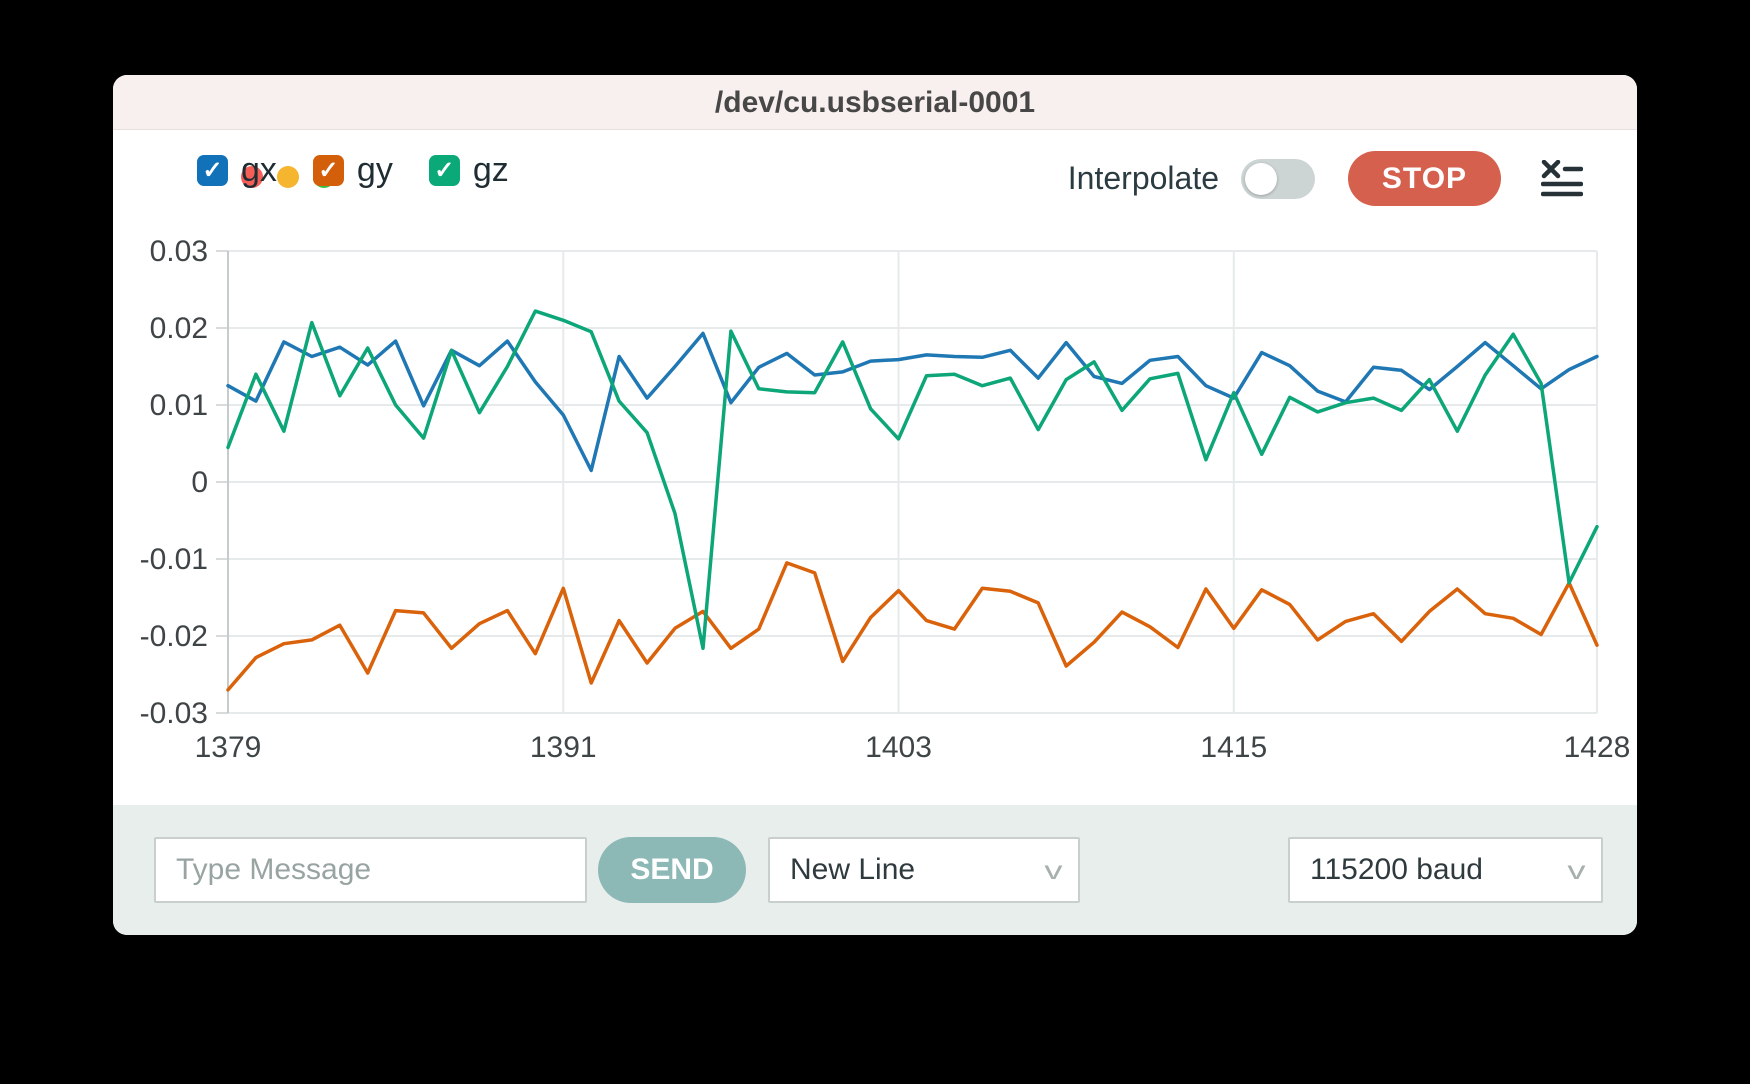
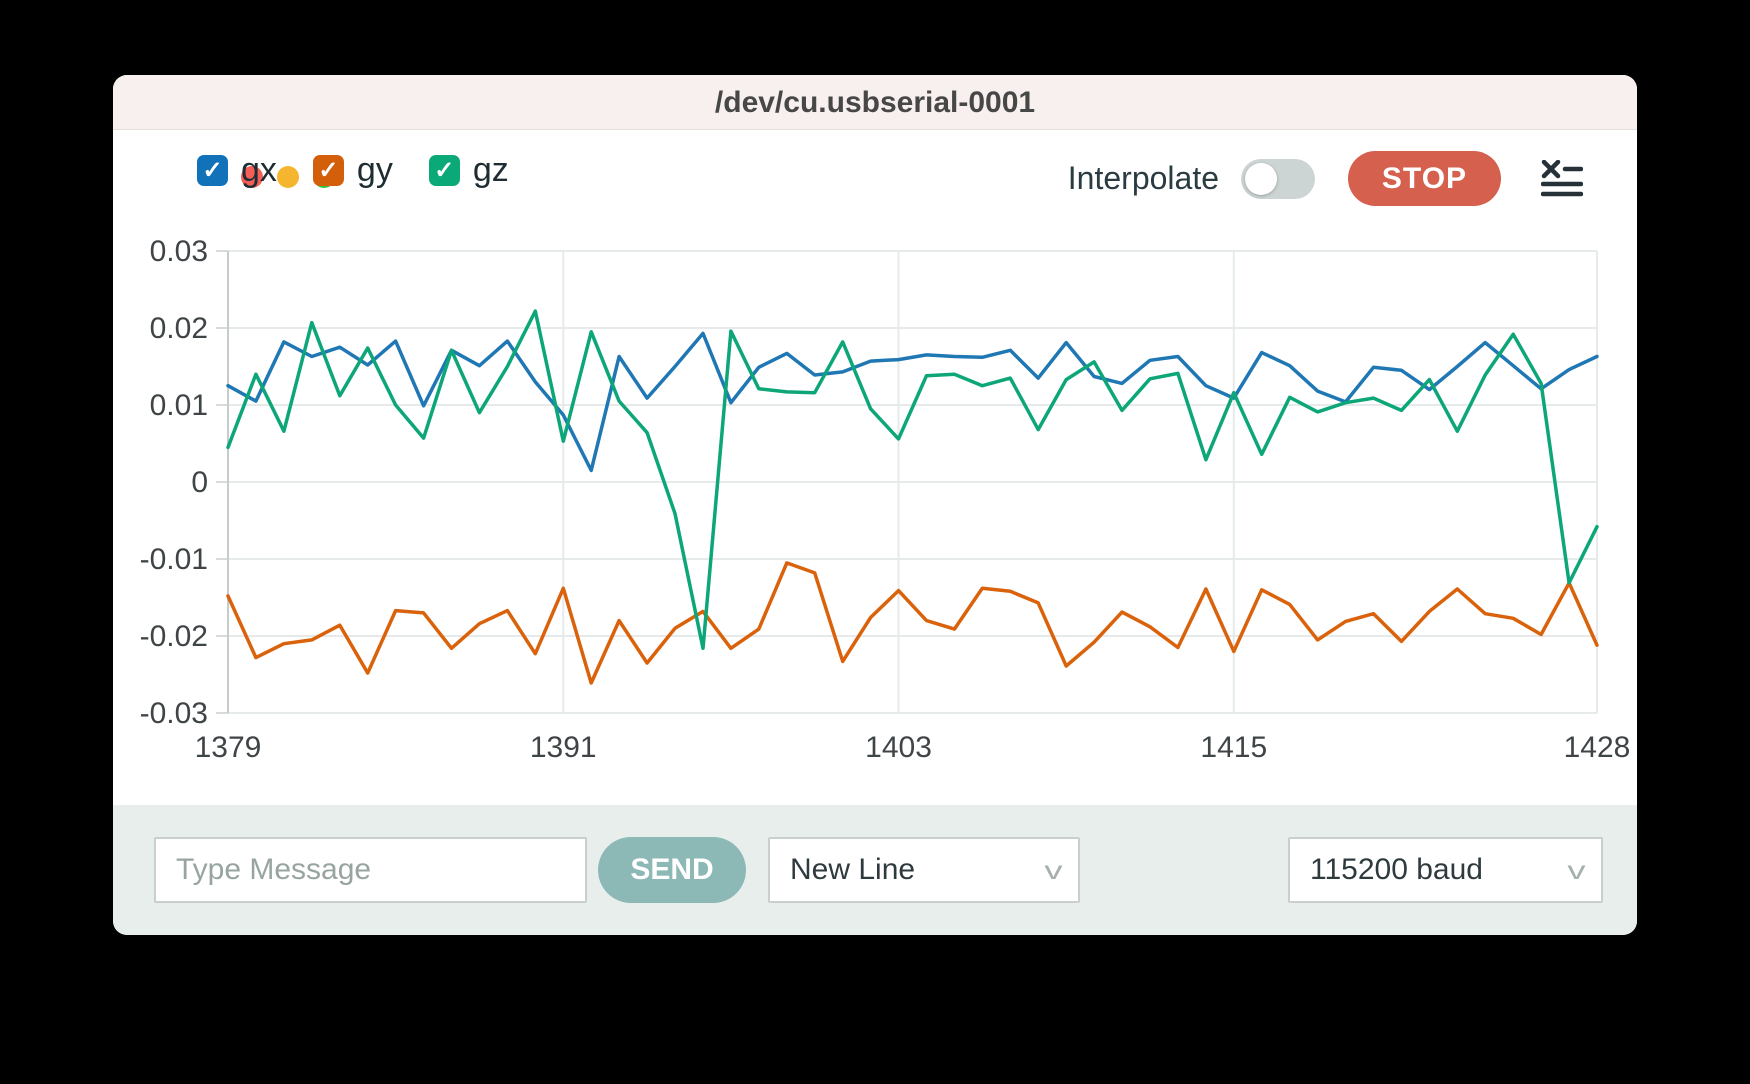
gy/1379: -0.027 -> -0.015
gz/1391: 0.021 -> 0.005
gy/1415: -0.019 -> -0.022
